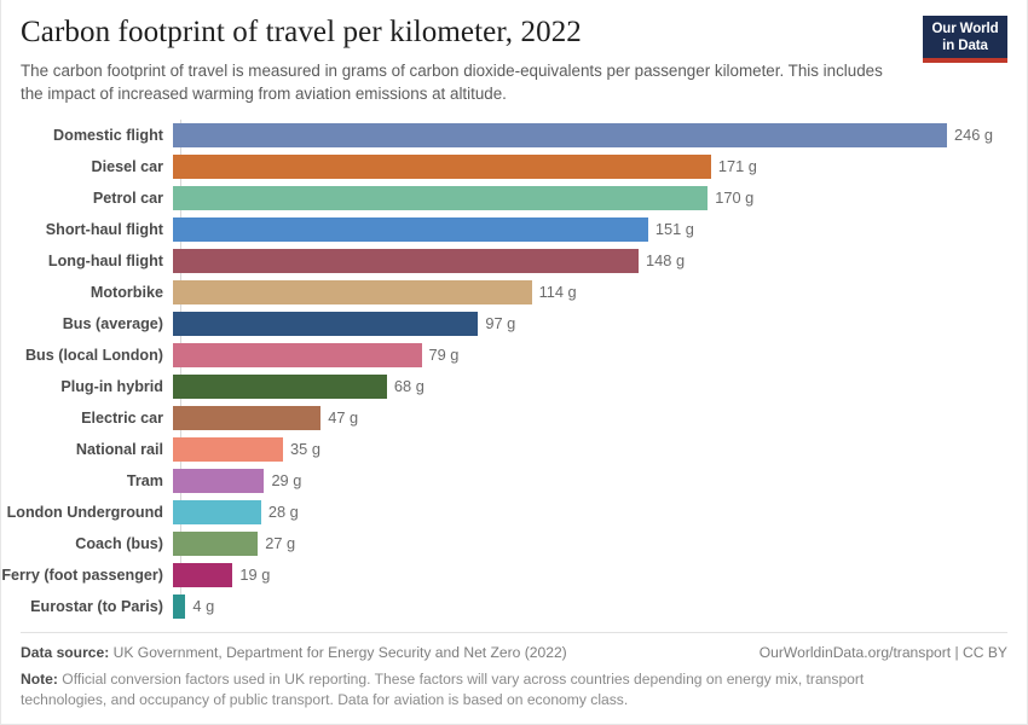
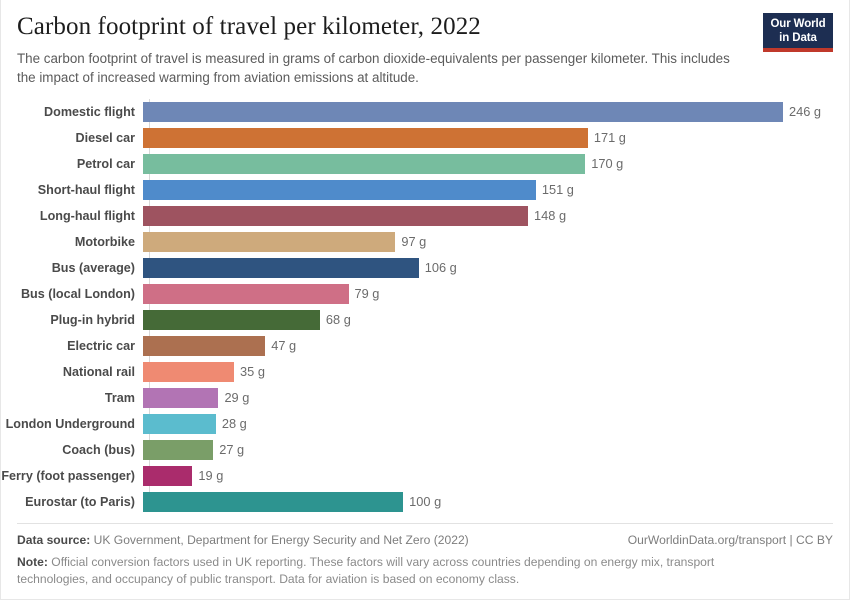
Motorbike: 114 -> 97
Bus (average): 97 -> 106
Eurostar (to Paris): 4 -> 100
